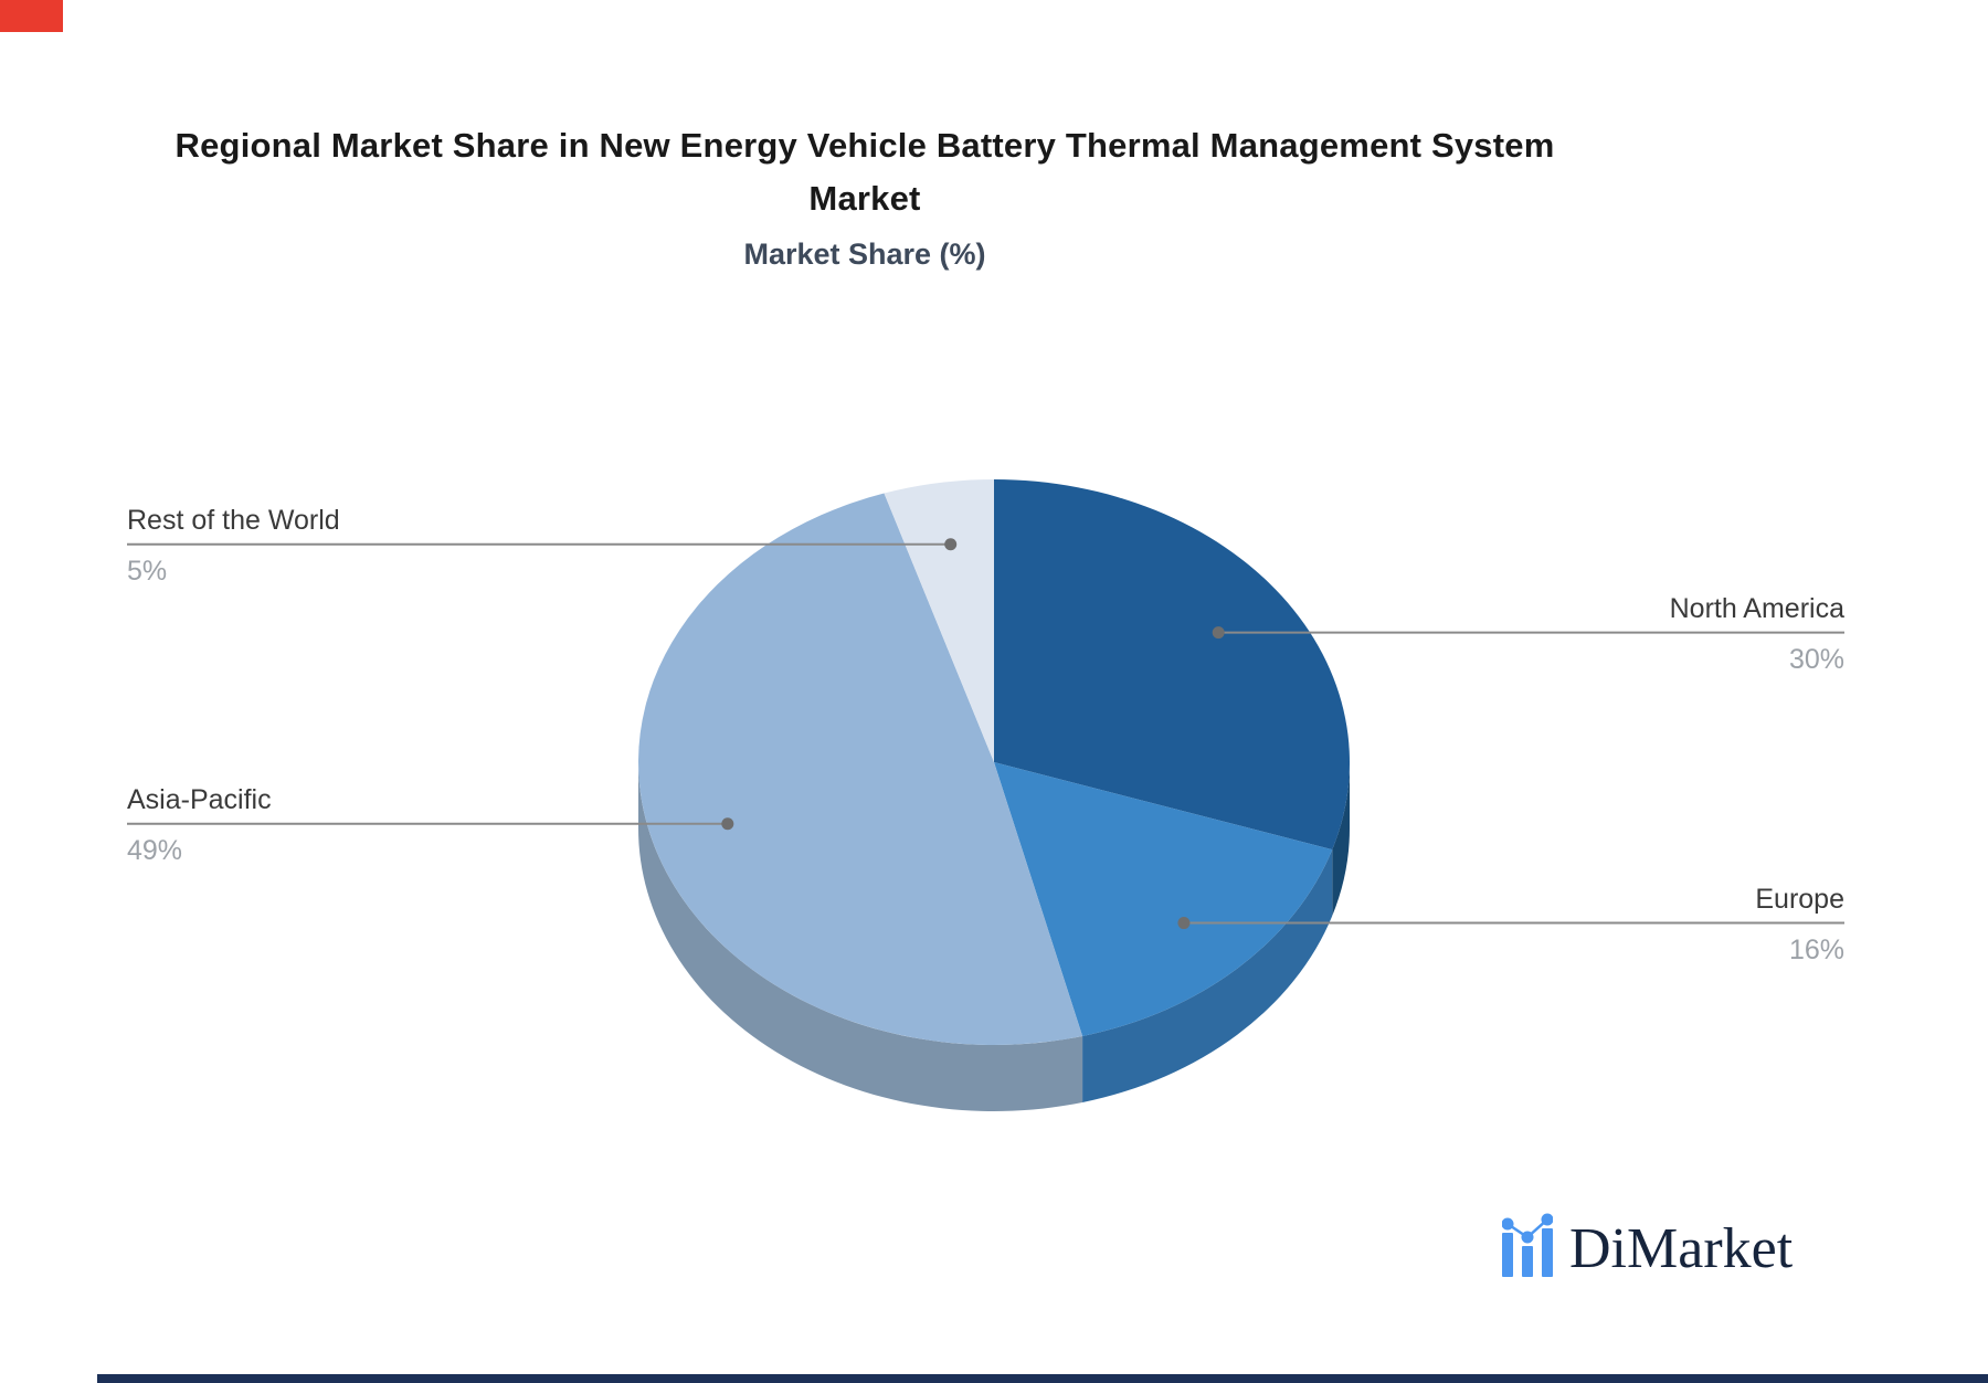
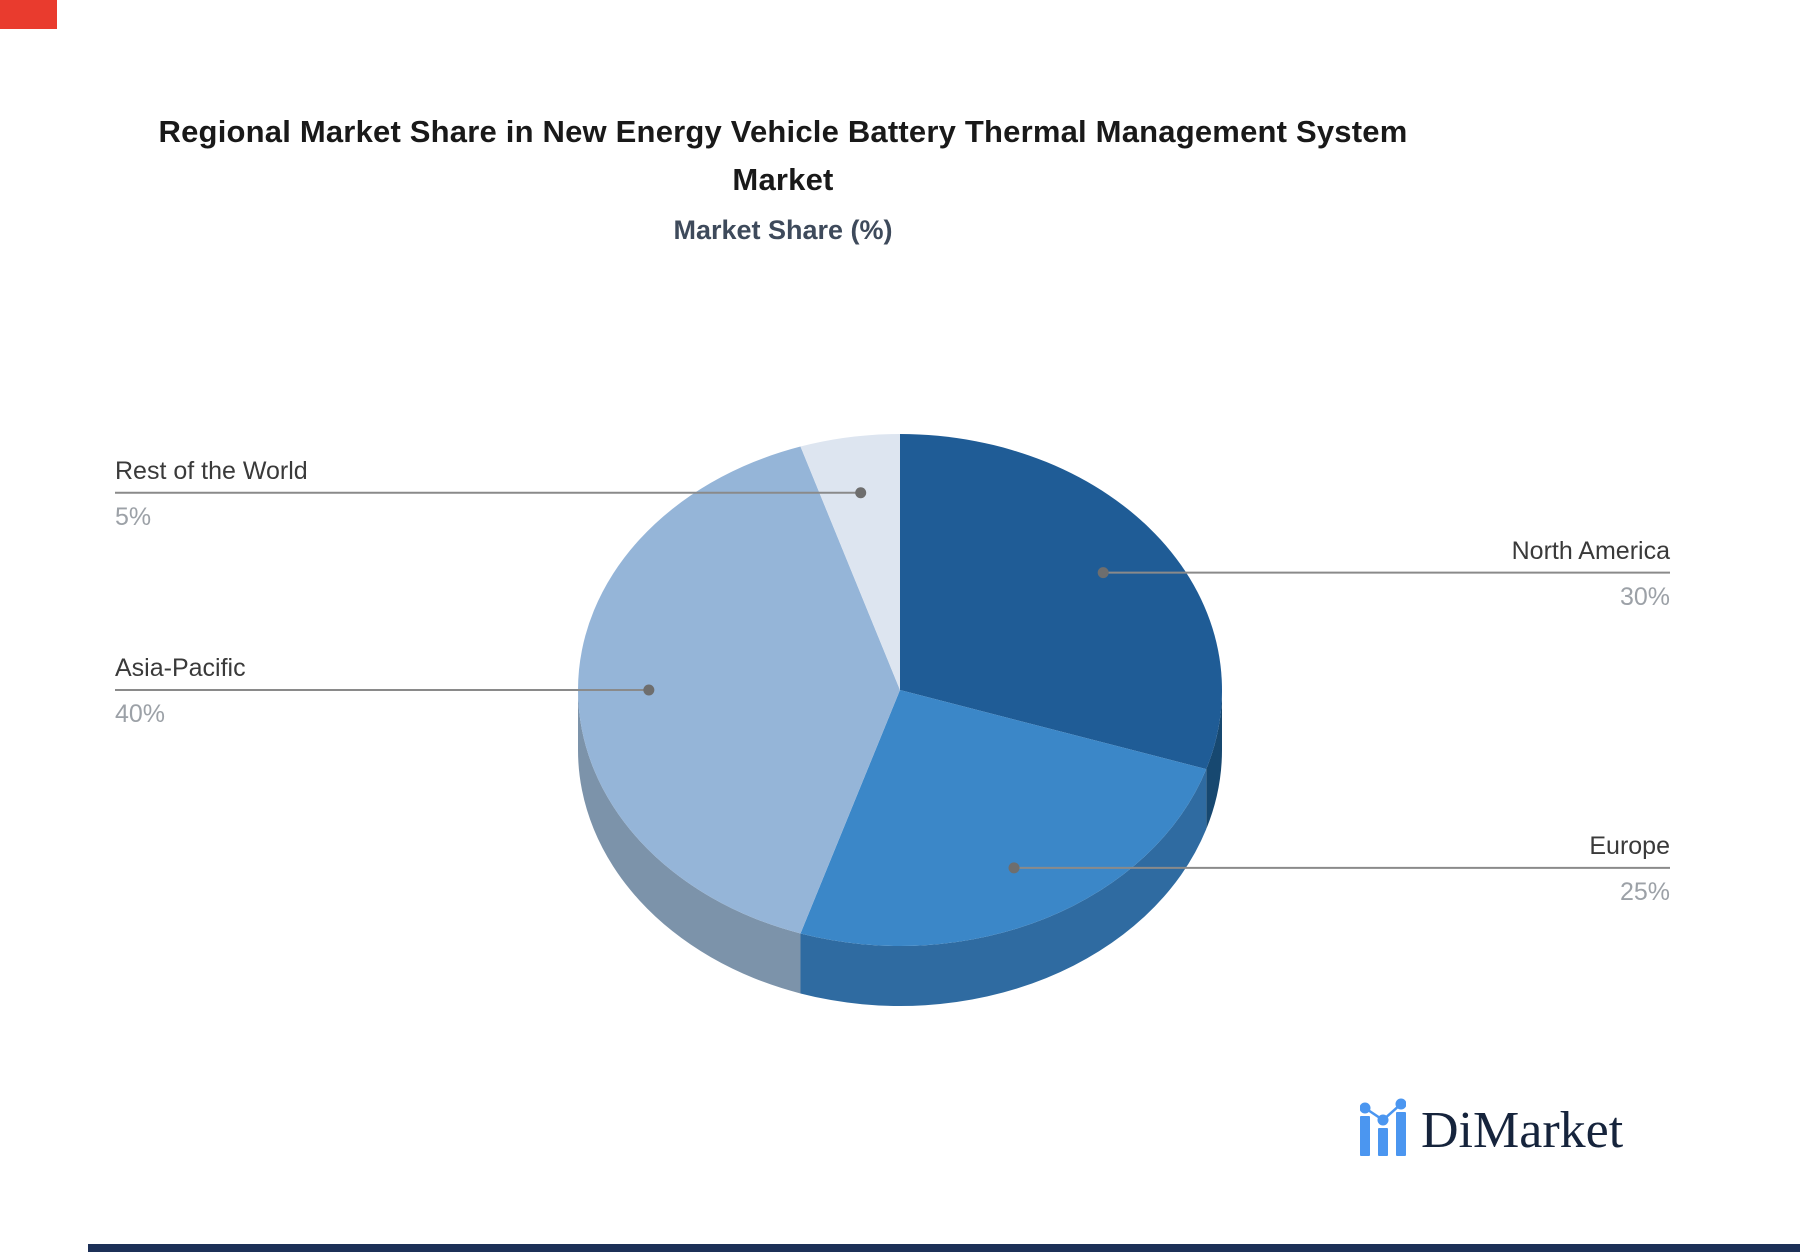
Europe: 16% -> 25%
Asia-Pacific: 49% -> 40%
